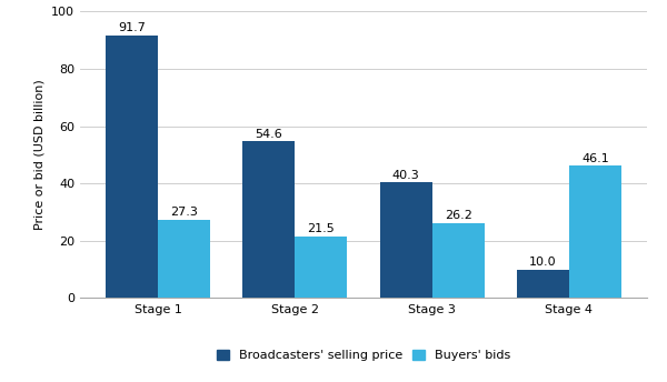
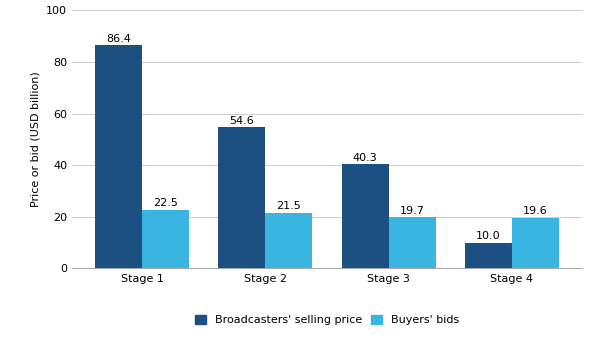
Broadcasters' selling price/Stage 1: 91.7 -> 86.4
Buyers' bids/Stage 1: 27.3 -> 22.5
Buyers' bids/Stage 3: 26.2 -> 19.7
Buyers' bids/Stage 4: 46.1 -> 19.6
